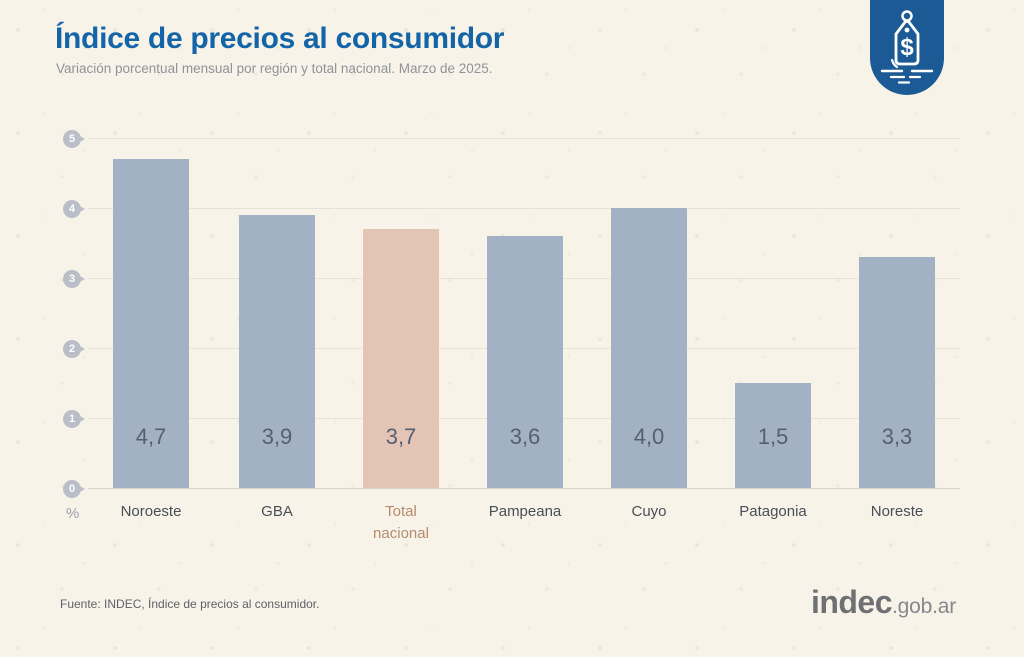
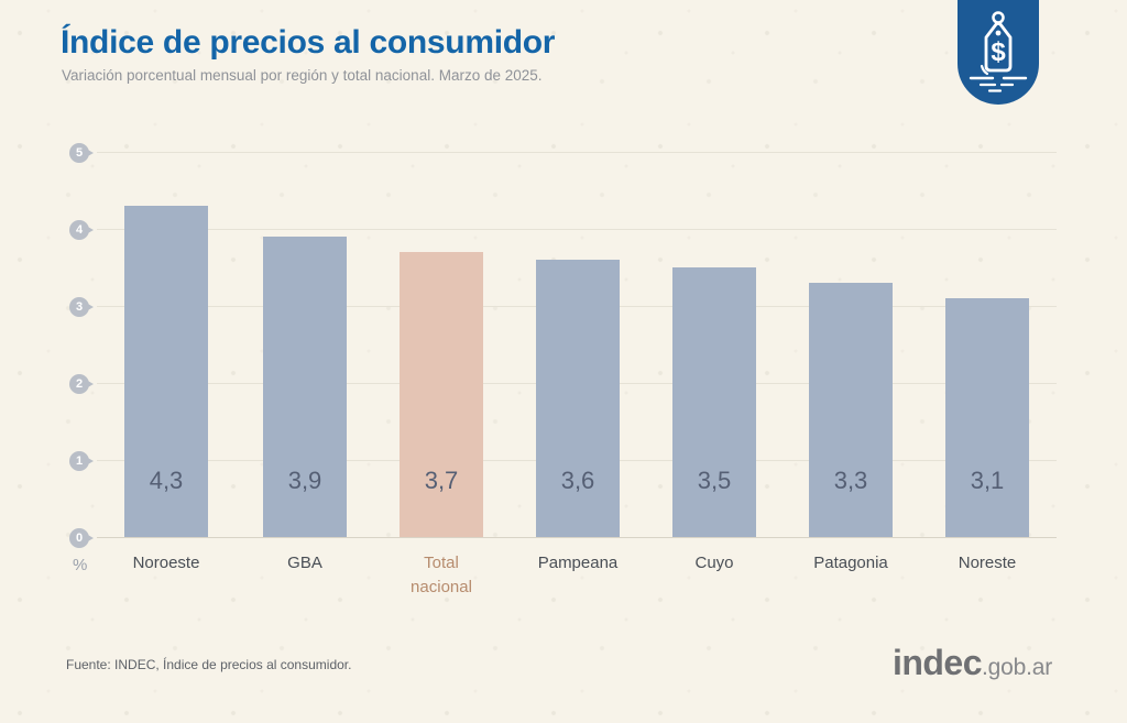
Noroeste: 4,7 -> 4,3
Cuyo: 4,0 -> 3,5
Patagonia: 1,5 -> 3,3
Noreste: 3,3 -> 3,1
